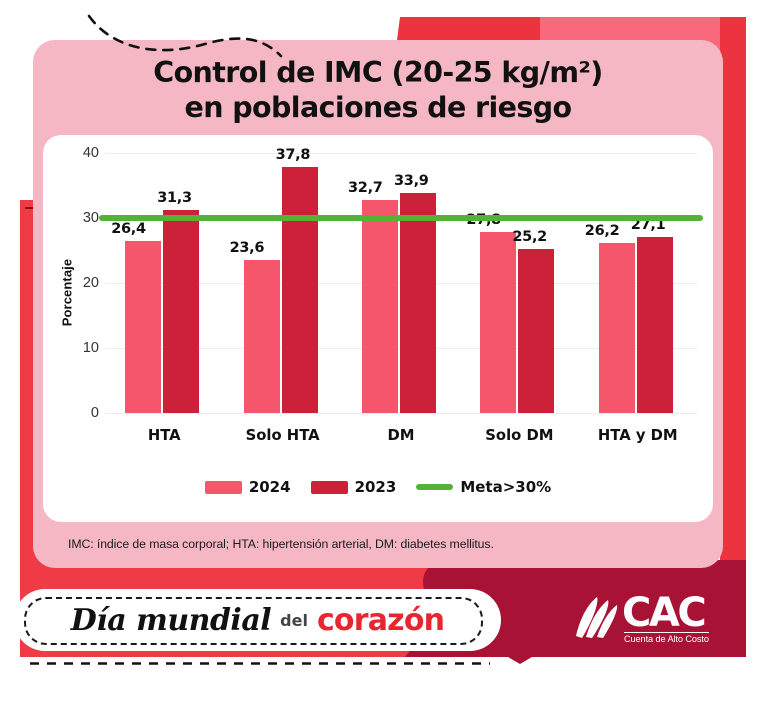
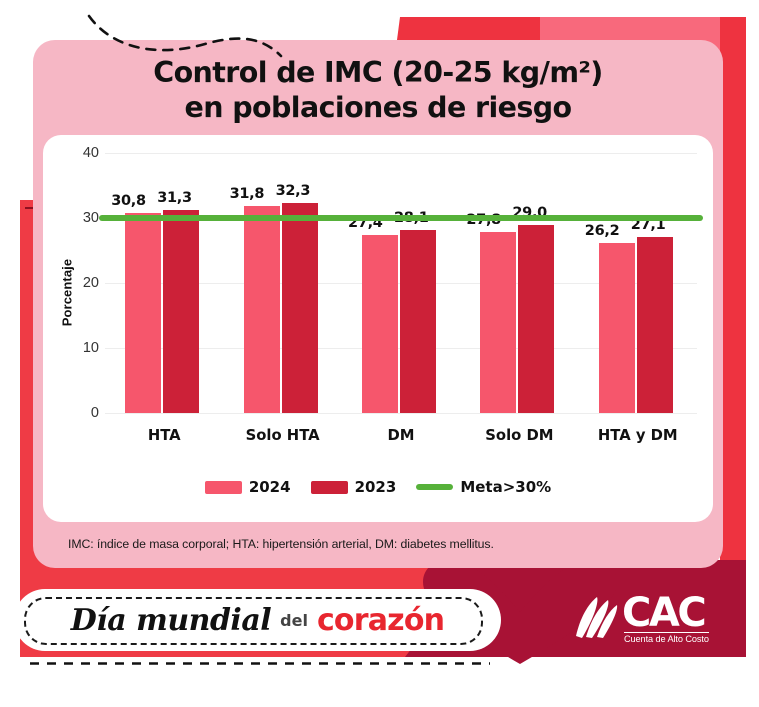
2024/HTA: 26,4 -> 30,8
2024/Solo HTA: 23,6 -> 31,8
2023/Solo HTA: 37,8 -> 32,3
2024/DM: 32,7 -> 27,4
2023/DM: 33,9 -> 28,1
2023/Solo DM: 25,2 -> 29,0
